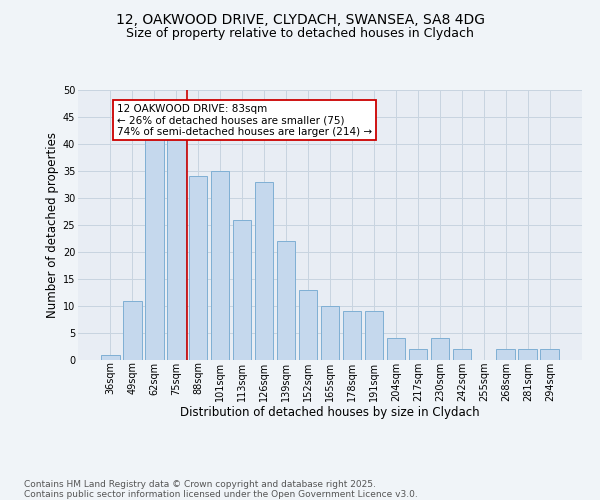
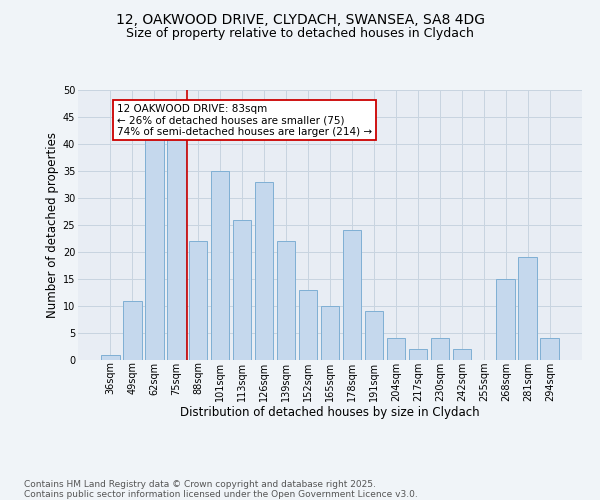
88sqm: 34 -> 22
178sqm: 9 -> 24
268sqm: 2 -> 15
281sqm: 2 -> 19
294sqm: 2 -> 4
